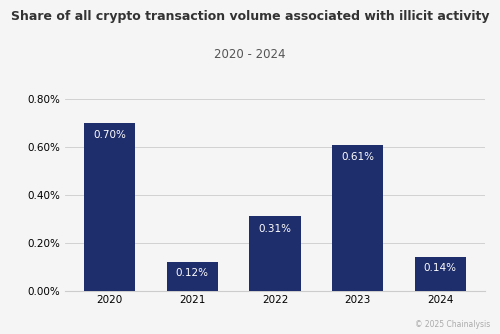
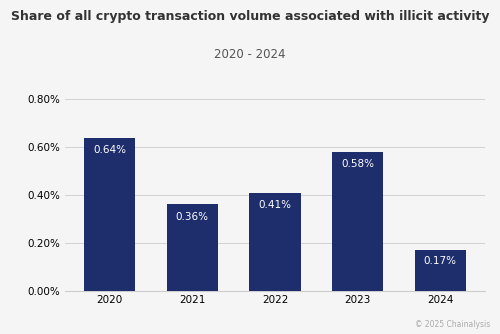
2020: 0.70% -> 0.64%
2021: 0.12% -> 0.36%
2022: 0.31% -> 0.41%
2023: 0.61% -> 0.58%
2024: 0.14% -> 0.17%
